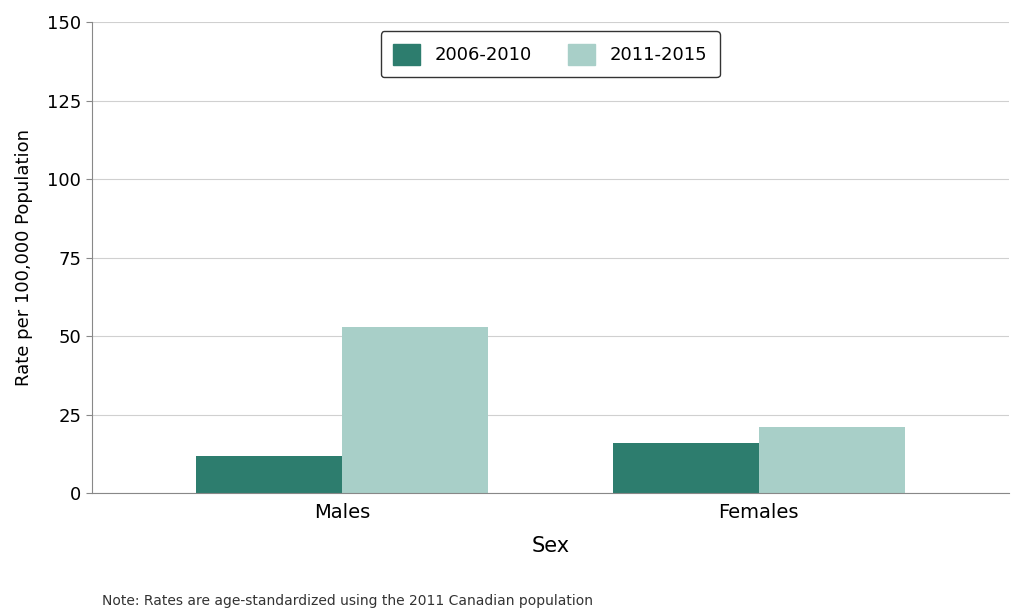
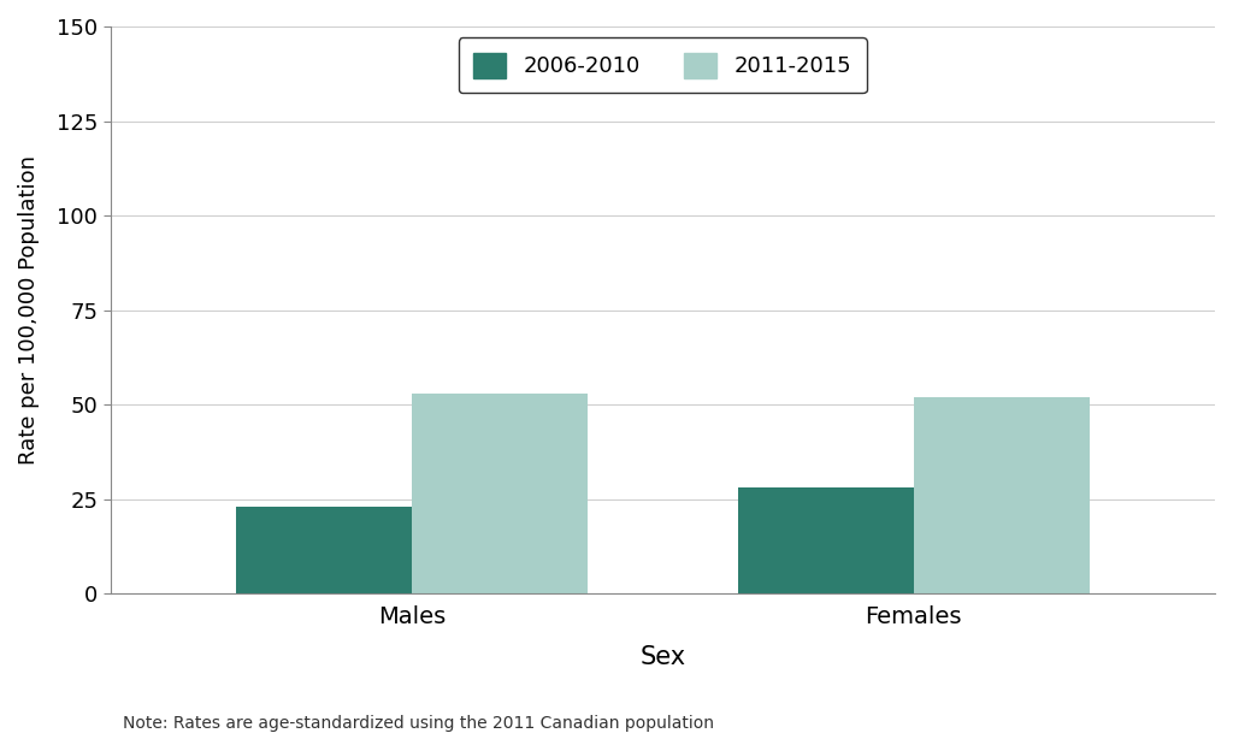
2006-2010/Males: 12 -> 23
2006-2010/Females: 16 -> 28
2011-2015/Females: 21 -> 52
